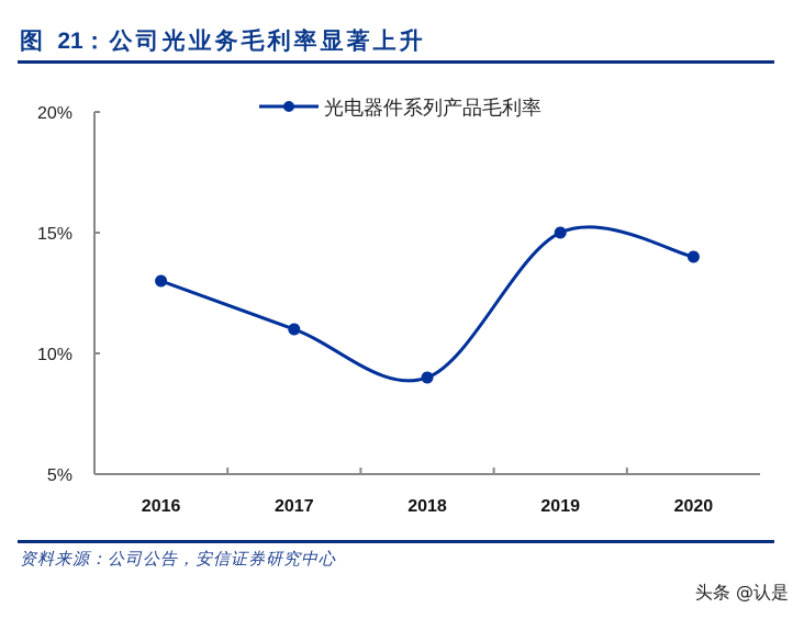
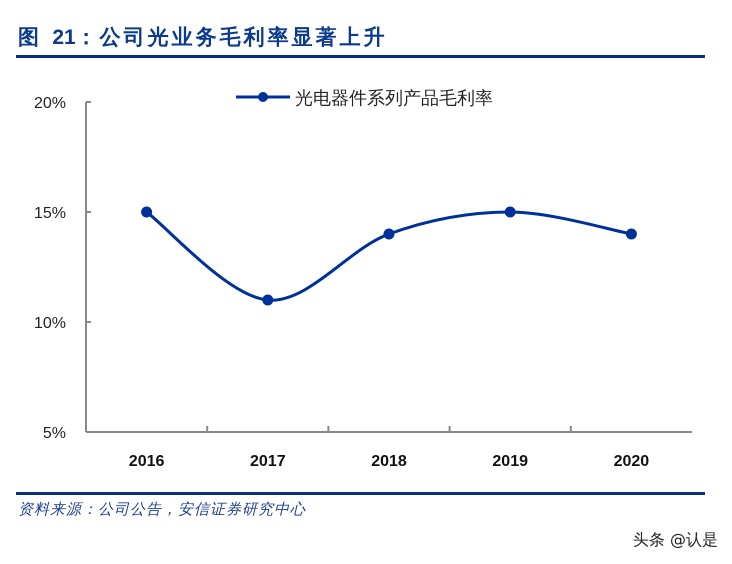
2016: 13% -> 15%
2018: 9% -> 14%
